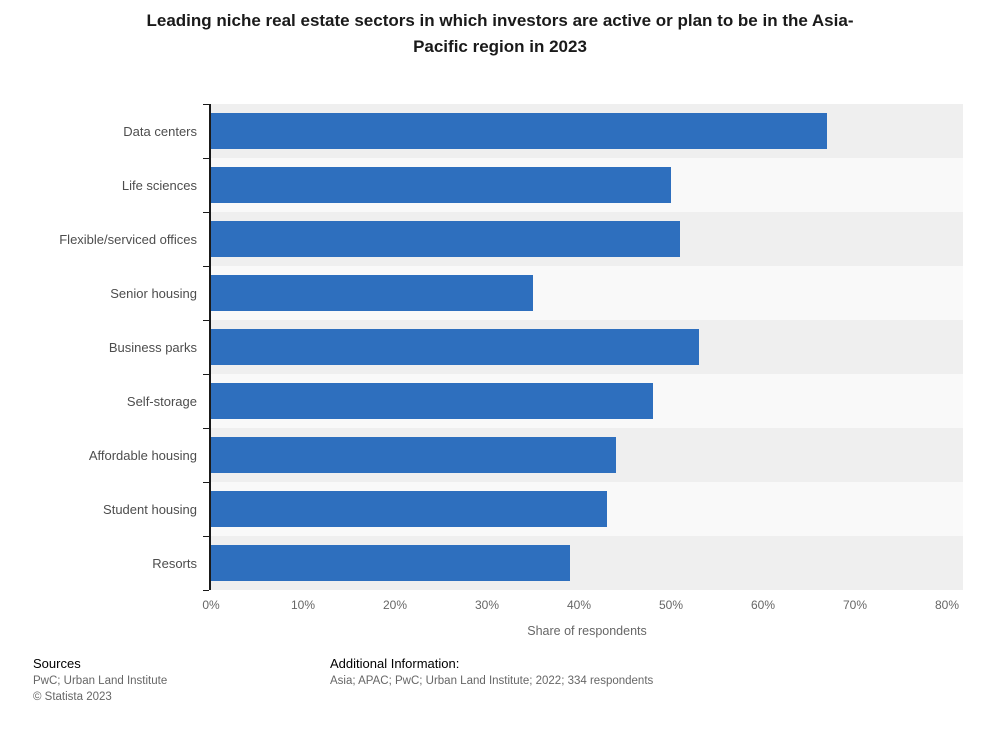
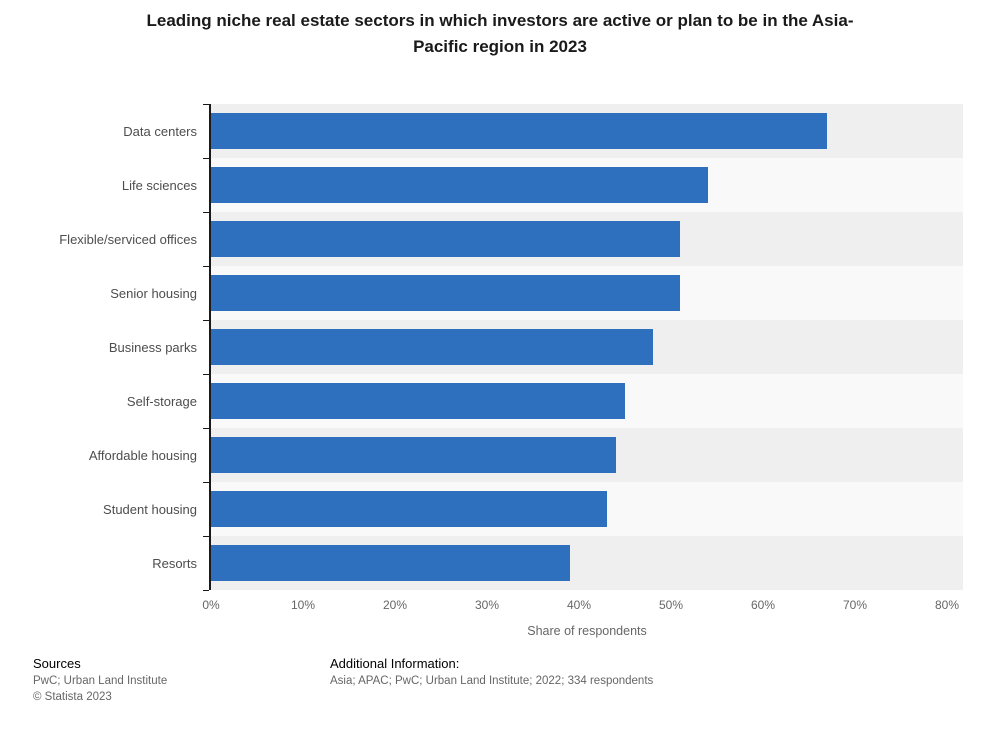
Life sciences: 50% -> 54%
Senior housing: 35% -> 51%
Business parks: 53% -> 48%
Self-storage: 48% -> 45%
